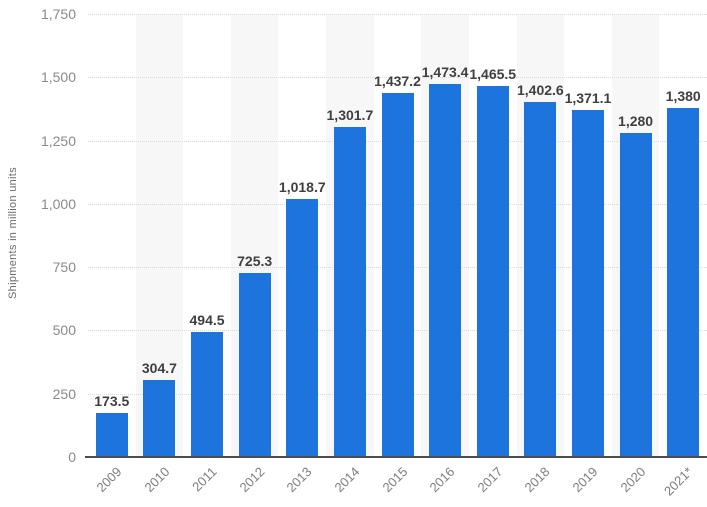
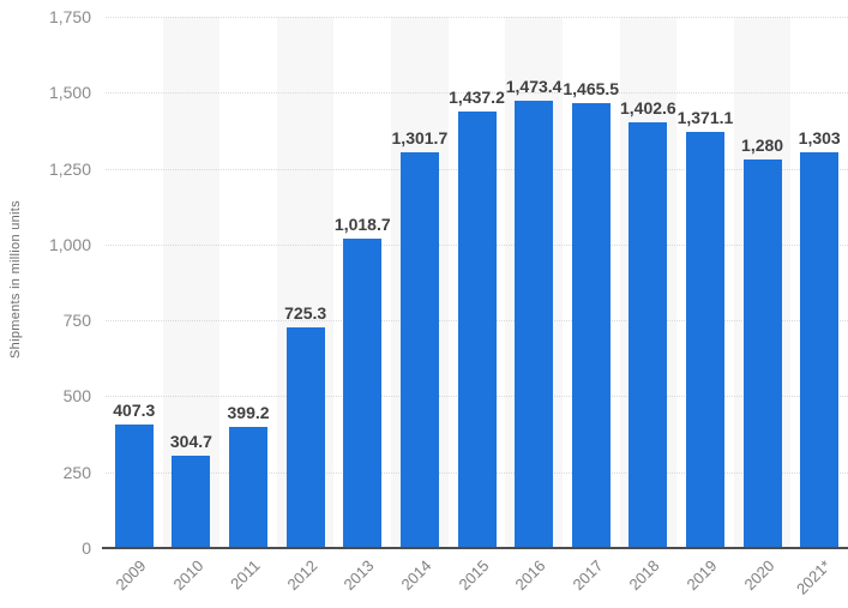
2009: 173.5 -> 407.3
2011: 494.5 -> 399.2
2021*: 1,380 -> 1,303
